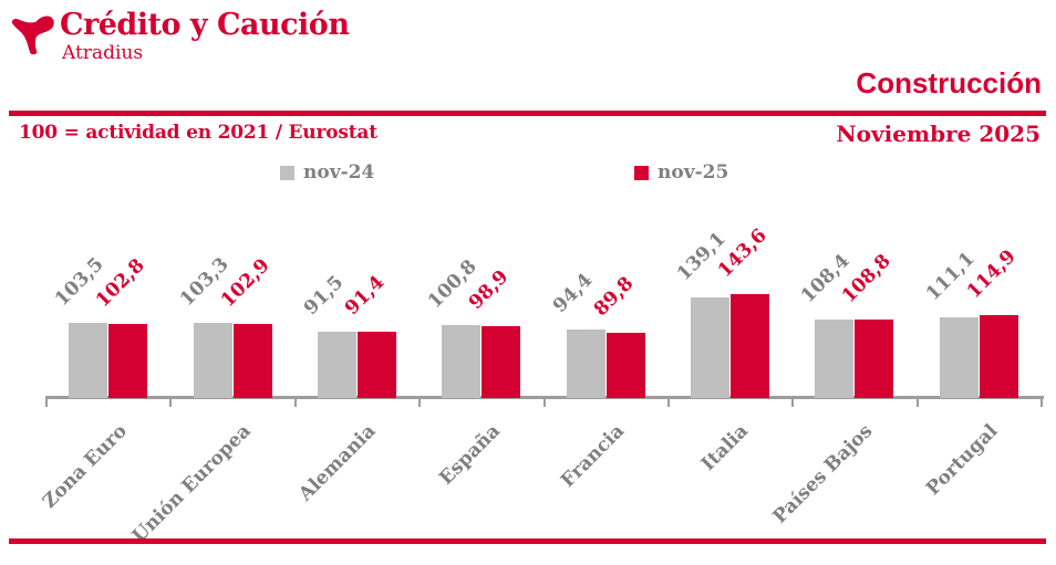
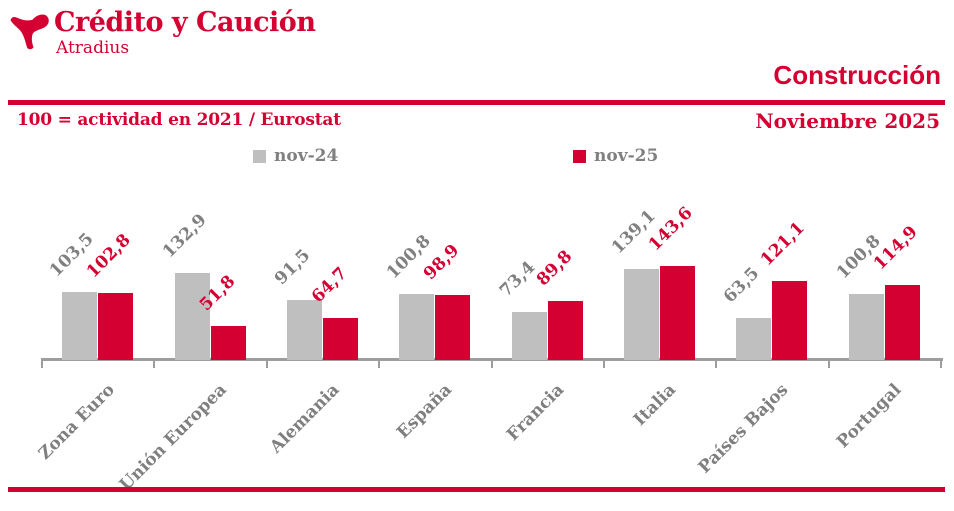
nov-24/Unión Europea: 103,3 -> 132,9
nov-25/Unión Europea: 102,9 -> 51,8
nov-25/Alemania: 91,4 -> 64,7
nov-24/Francia: 94,4 -> 73,4
nov-24/Países Bajos: 108,4 -> 63,5
nov-25/Países Bajos: 108,8 -> 121,1
nov-24/Portugal: 111,1 -> 100,8
